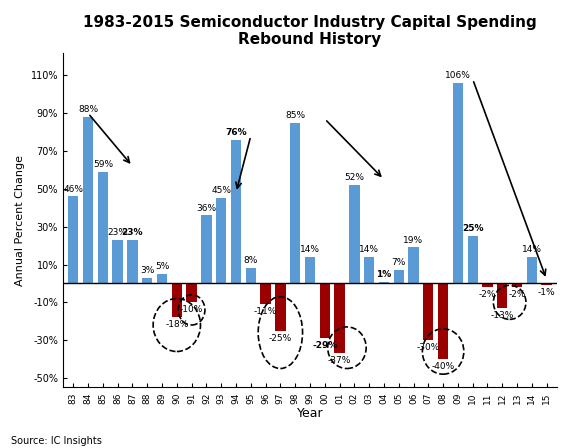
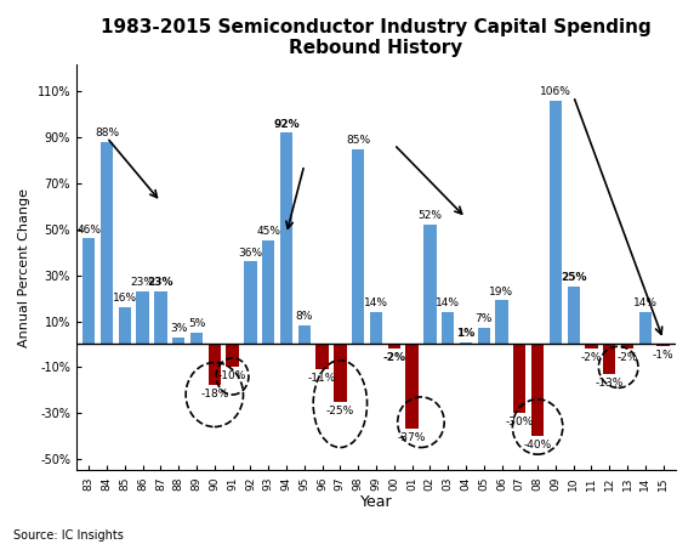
85: 59% -> 16%
94: 76% -> 92%
00: -29% -> -2%
